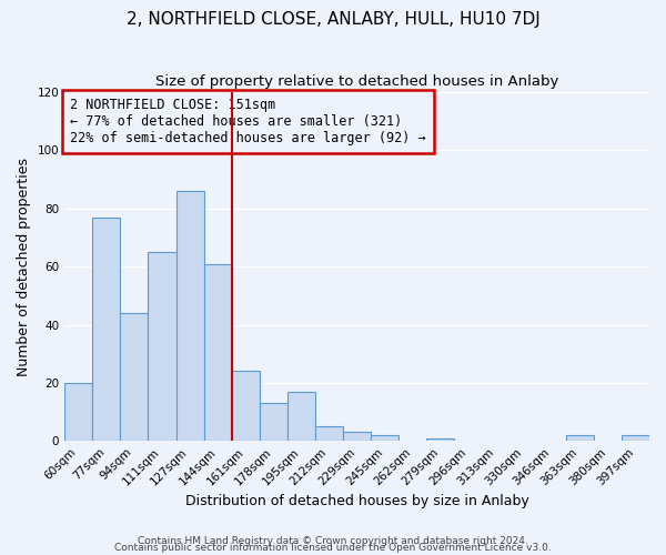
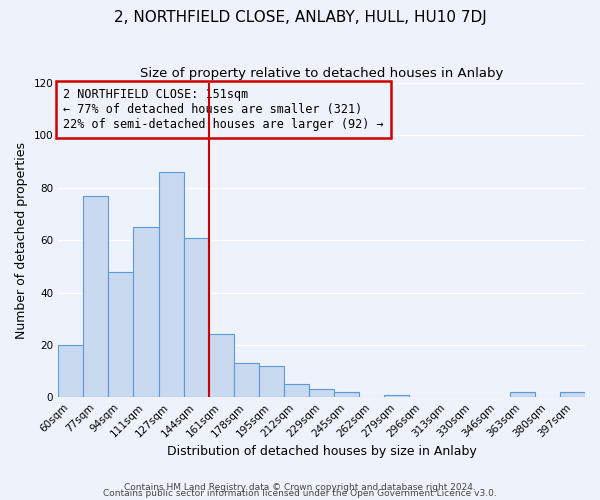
94sqm: 44 -> 48
195sqm: 17 -> 12
